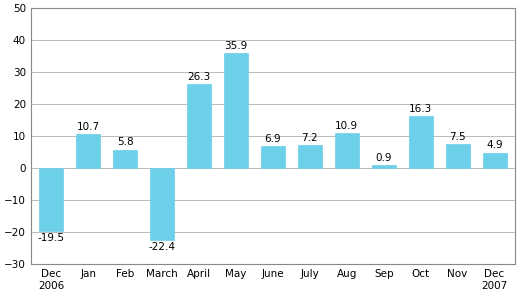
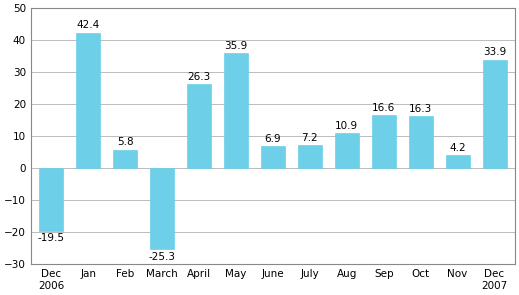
Jan: 10.7 -> 42.4
March: -22.4 -> -25.3
Sep: 0.9 -> 16.6
Nov: 7.5 -> 4.2
Dec 2007: 4.9 -> 33.9
